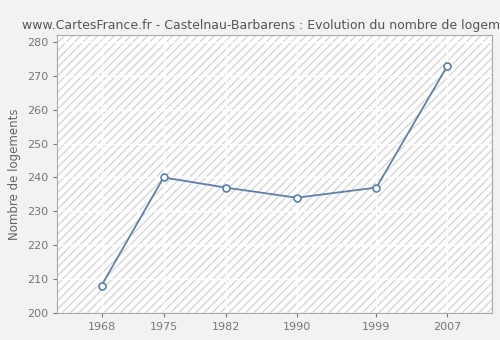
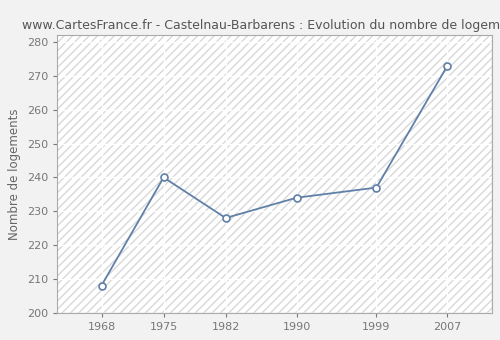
1982: 237 -> 228
